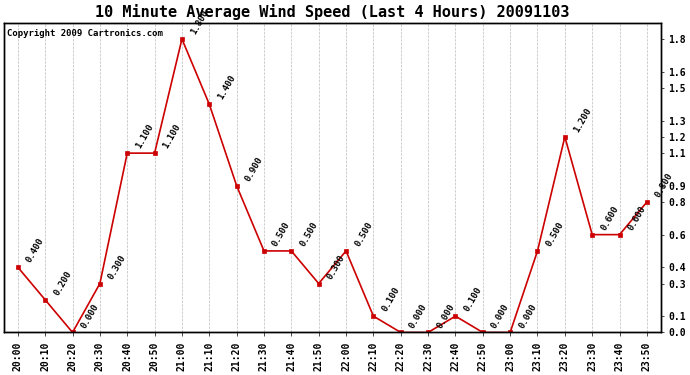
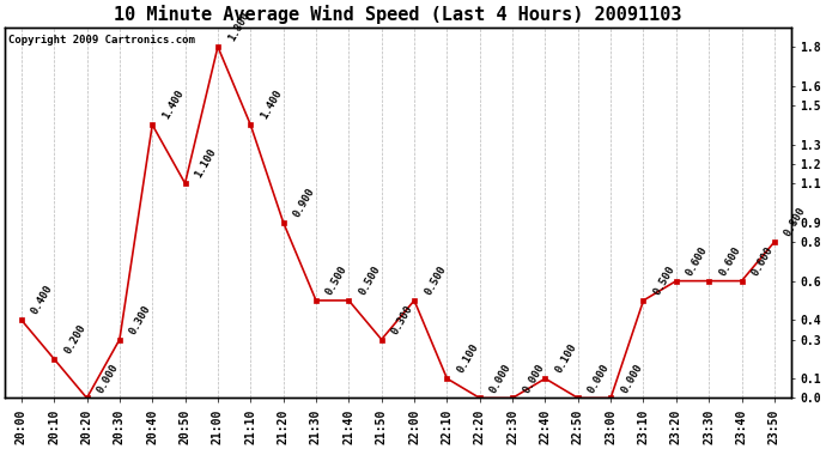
20:40: 1.100 -> 1.400
23:20: 1.200 -> 0.600
